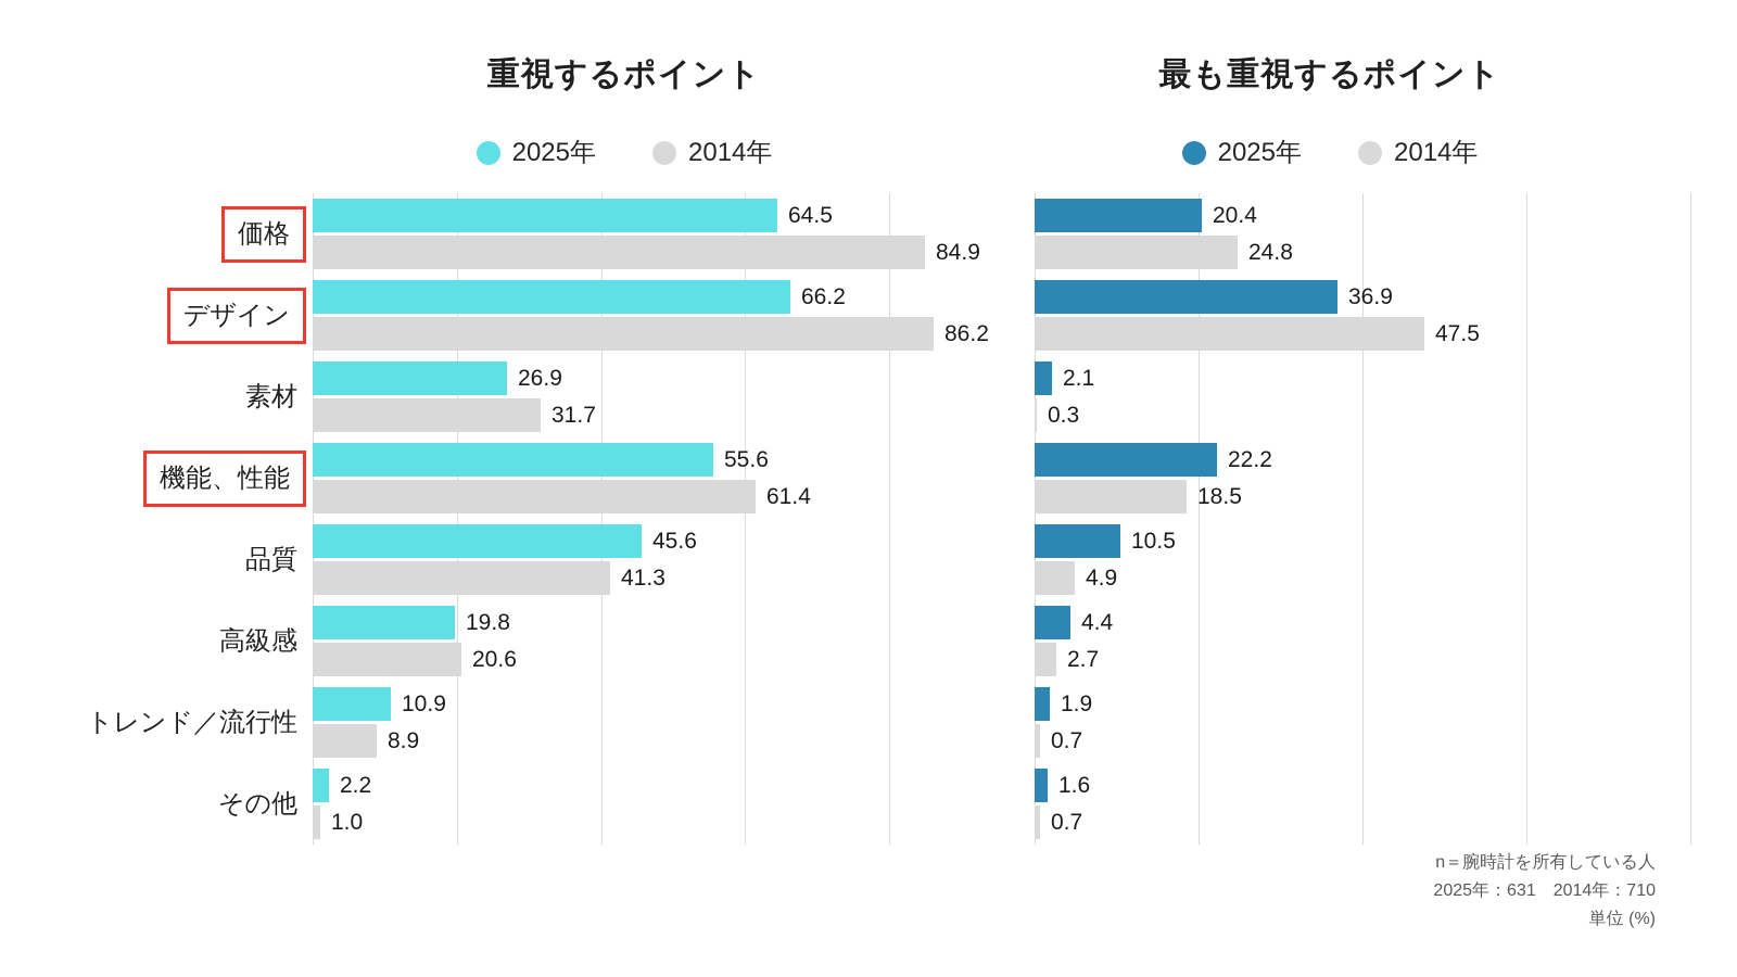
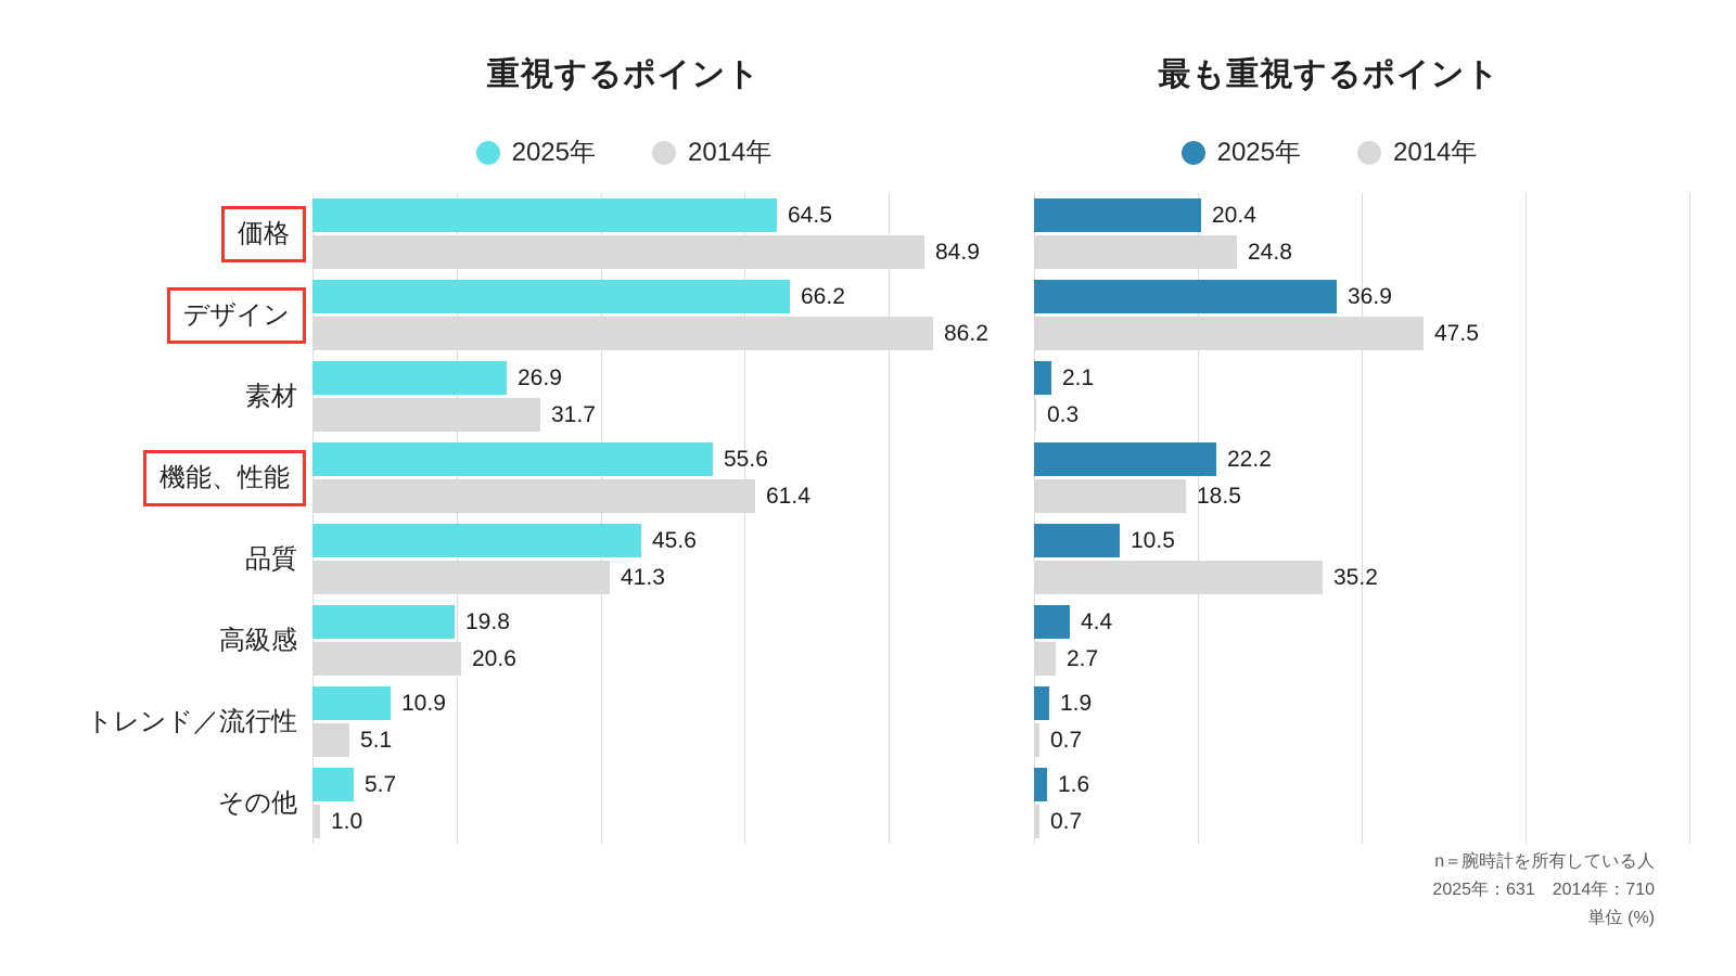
重視するポイント/2014年/トレンド／流行性: 8.9 -> 5.1
重視するポイント/2025年/その他: 2.2 -> 5.7
最も重視するポイント/2014年/品質: 4.9 -> 35.2
